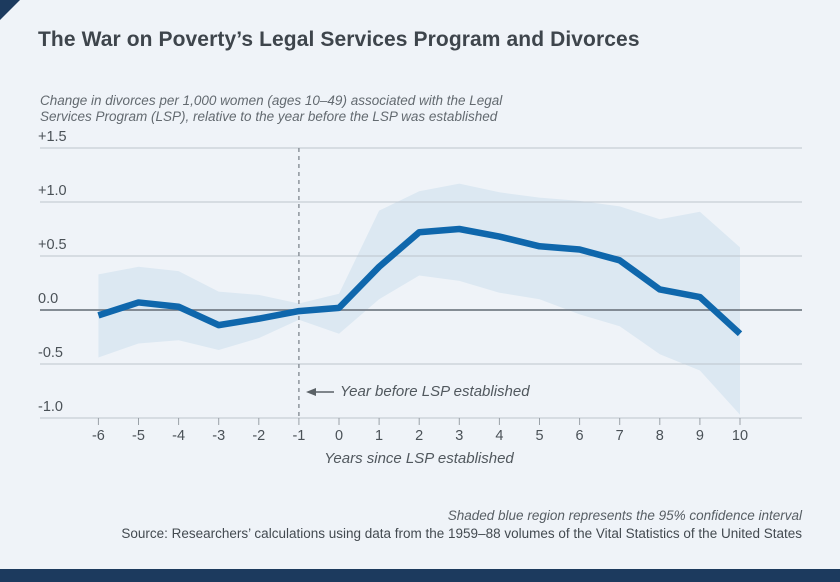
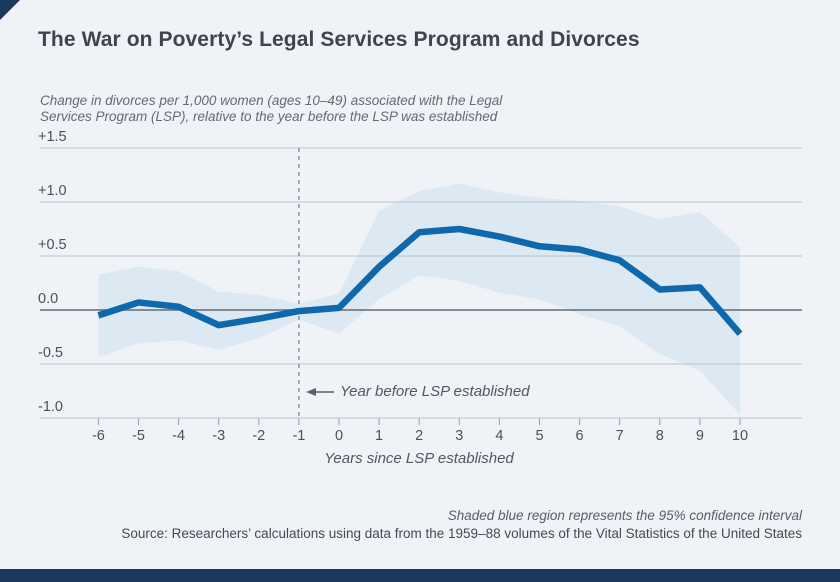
9: 0.12 -> 0.21
